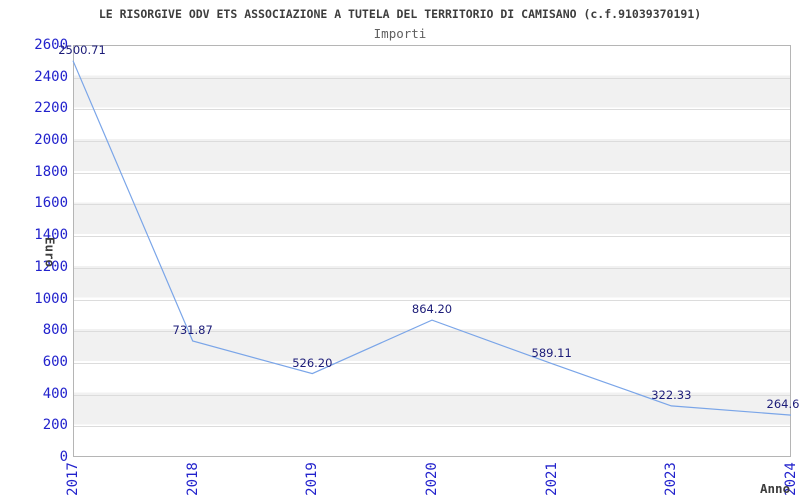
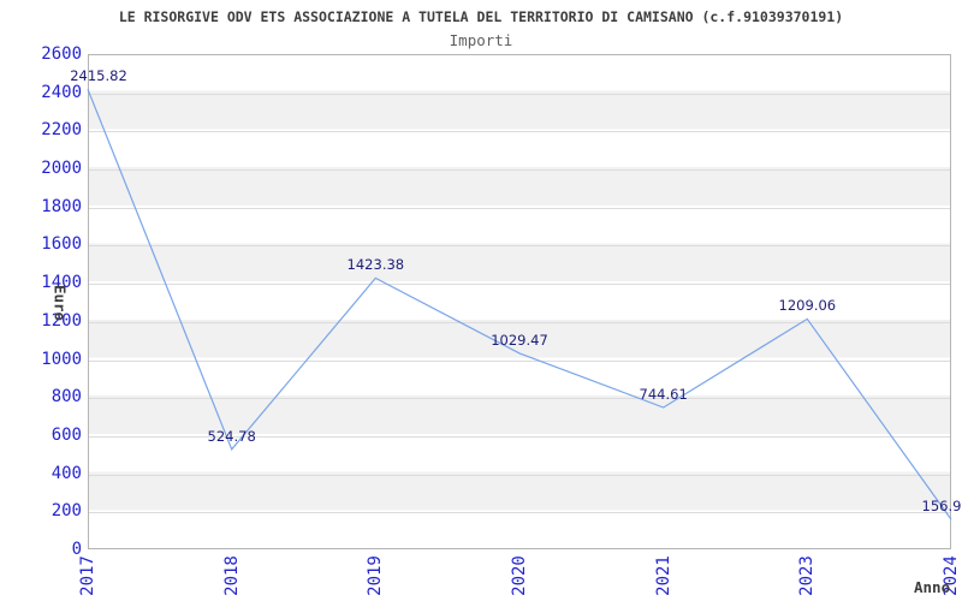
2017: 2500.71 -> 2415.82
2018: 731.87 -> 524.78
2019: 526.20 -> 1423.38
2020: 864.20 -> 1029.47
2021: 589.11 -> 744.61
2023: 322.33 -> 1209.06
2024: 264.6 -> 156.9
